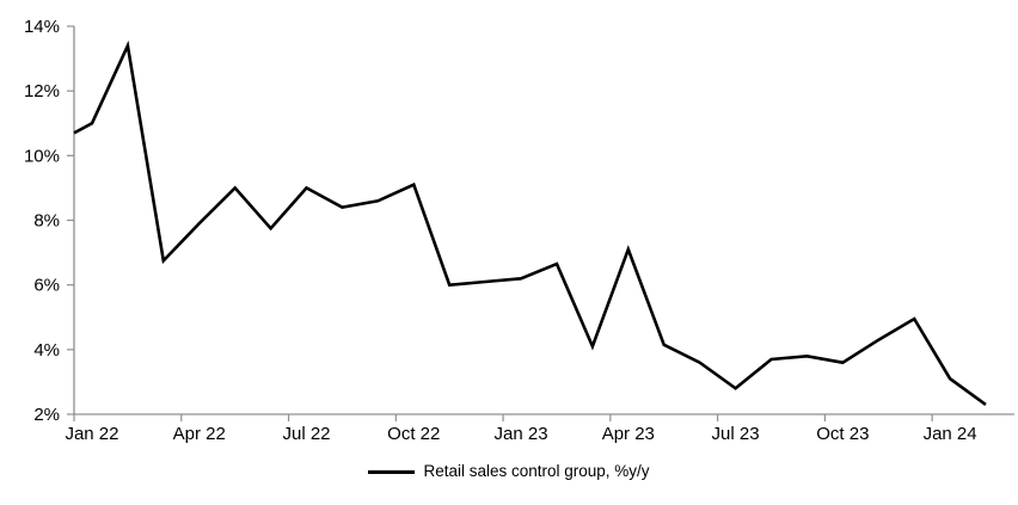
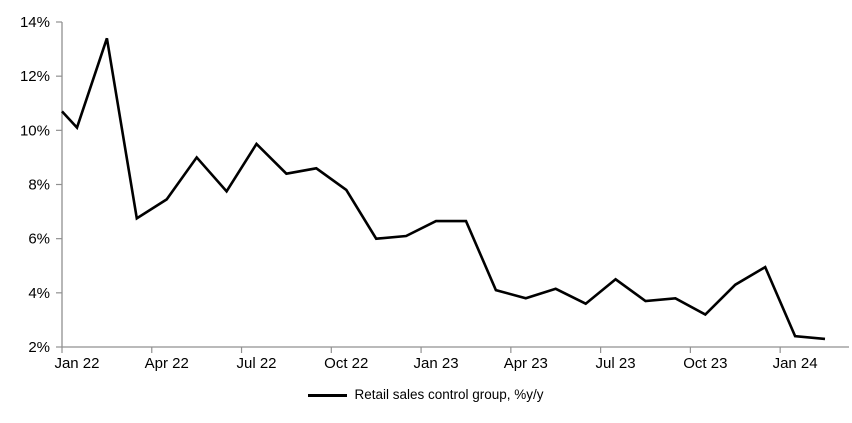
Jan 22: 11.0% -> 10.1%
Apr 22: 7.9% -> 7.5%
Jul 22: 9.0% -> 9.5%
Oct 22: 9.1% -> 7.8%
Jan 23: 6.2% -> 6.7%
Apr 23: 7.1% -> 3.8%
Jul 23: 2.8% -> 4.5%
Oct 23: 3.6% -> 3.2%
Jan 24: 3.1% -> 2.4%
